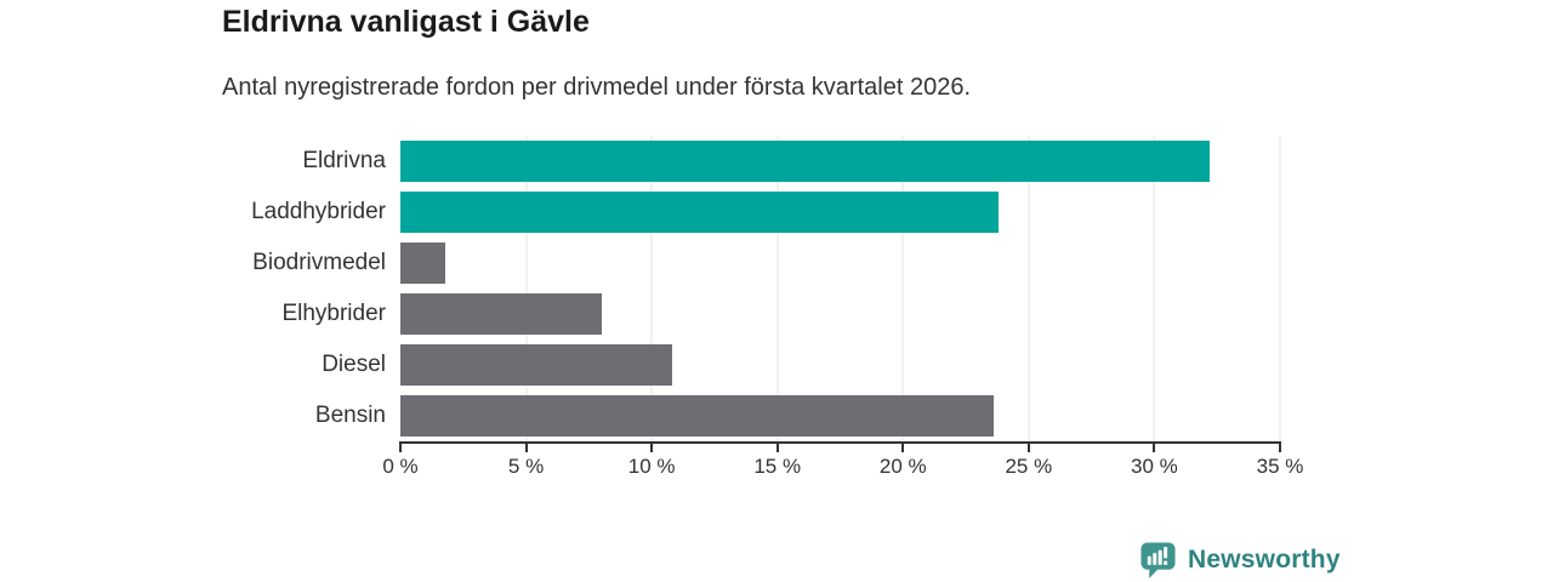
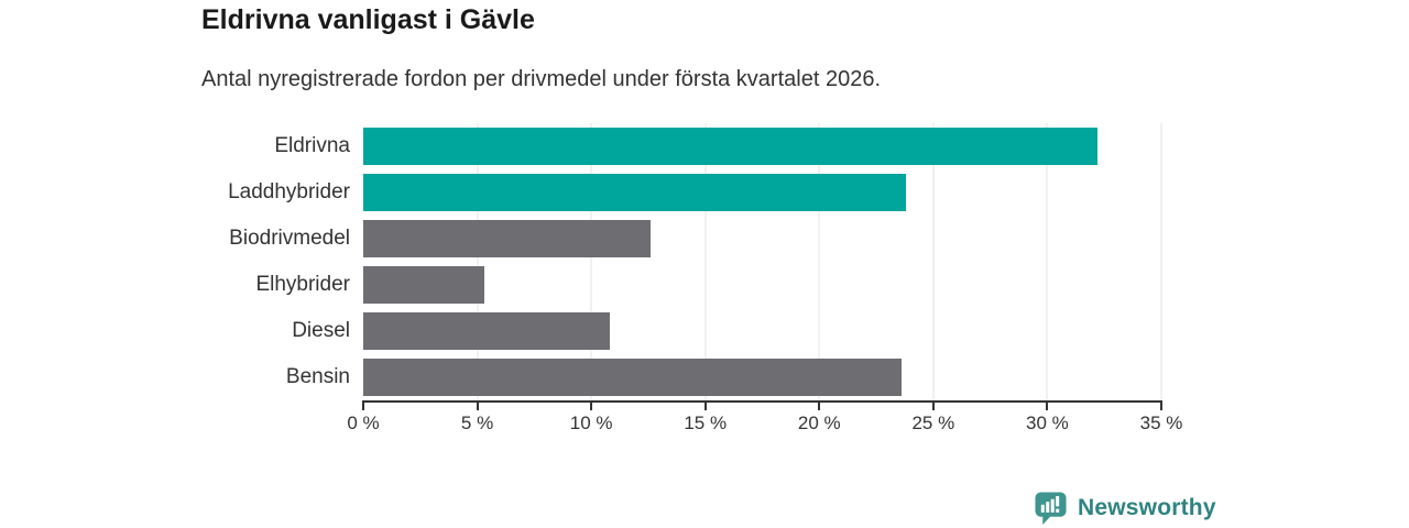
Biodrivmedel: 1.8% -> 12.6%
Elhybrider: 8.0% -> 5.3%
